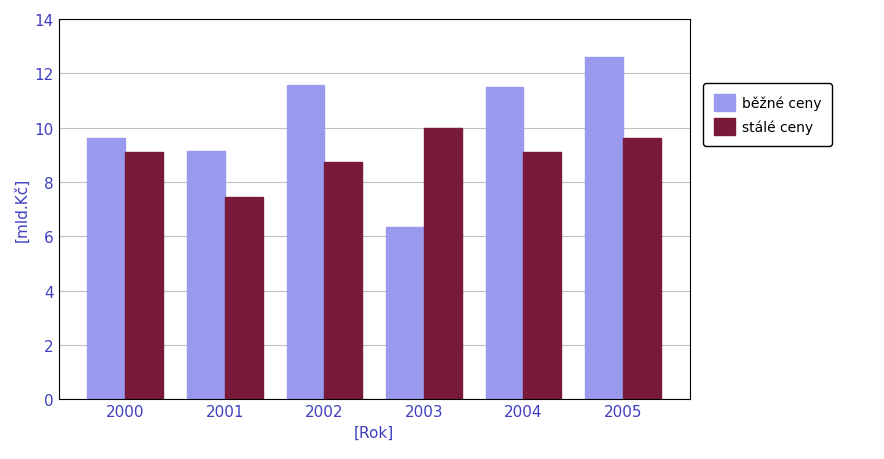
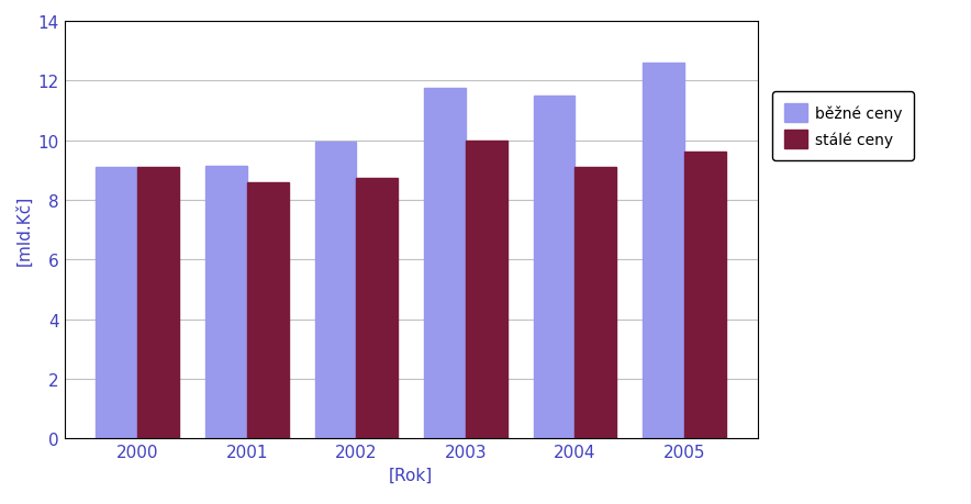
běžné ceny/2000: 9.60 -> 9.10
stálé ceny/2001: 7.45 -> 8.60
běžné ceny/2002: 11.55 -> 9.95
běžné ceny/2003: 6.35 -> 11.75
